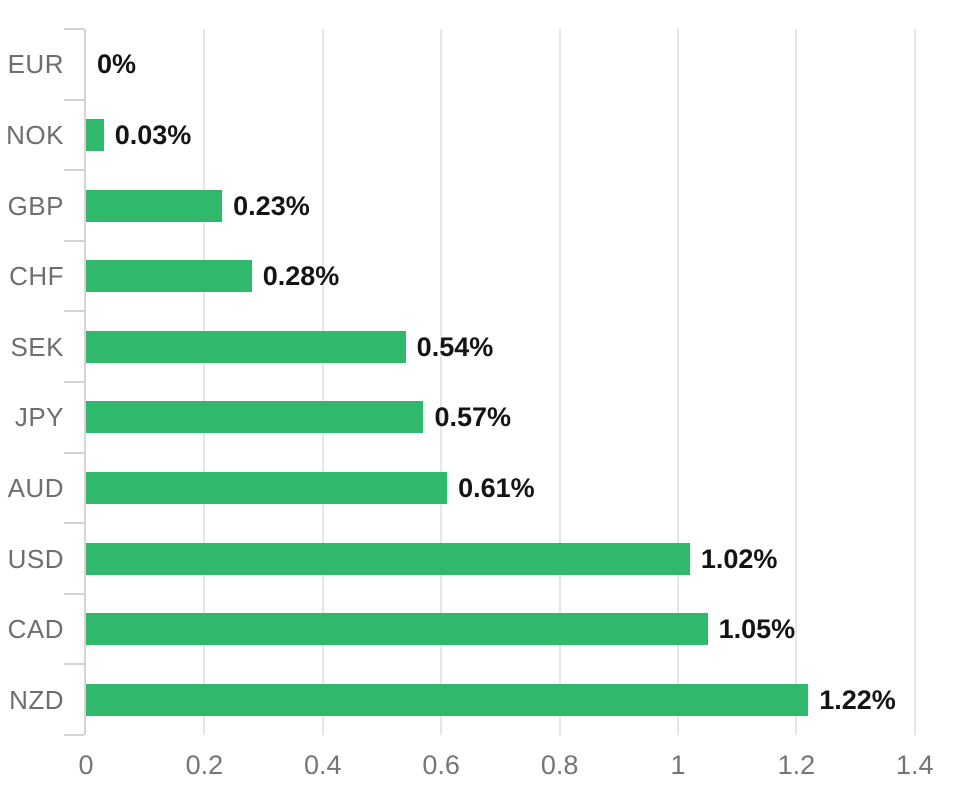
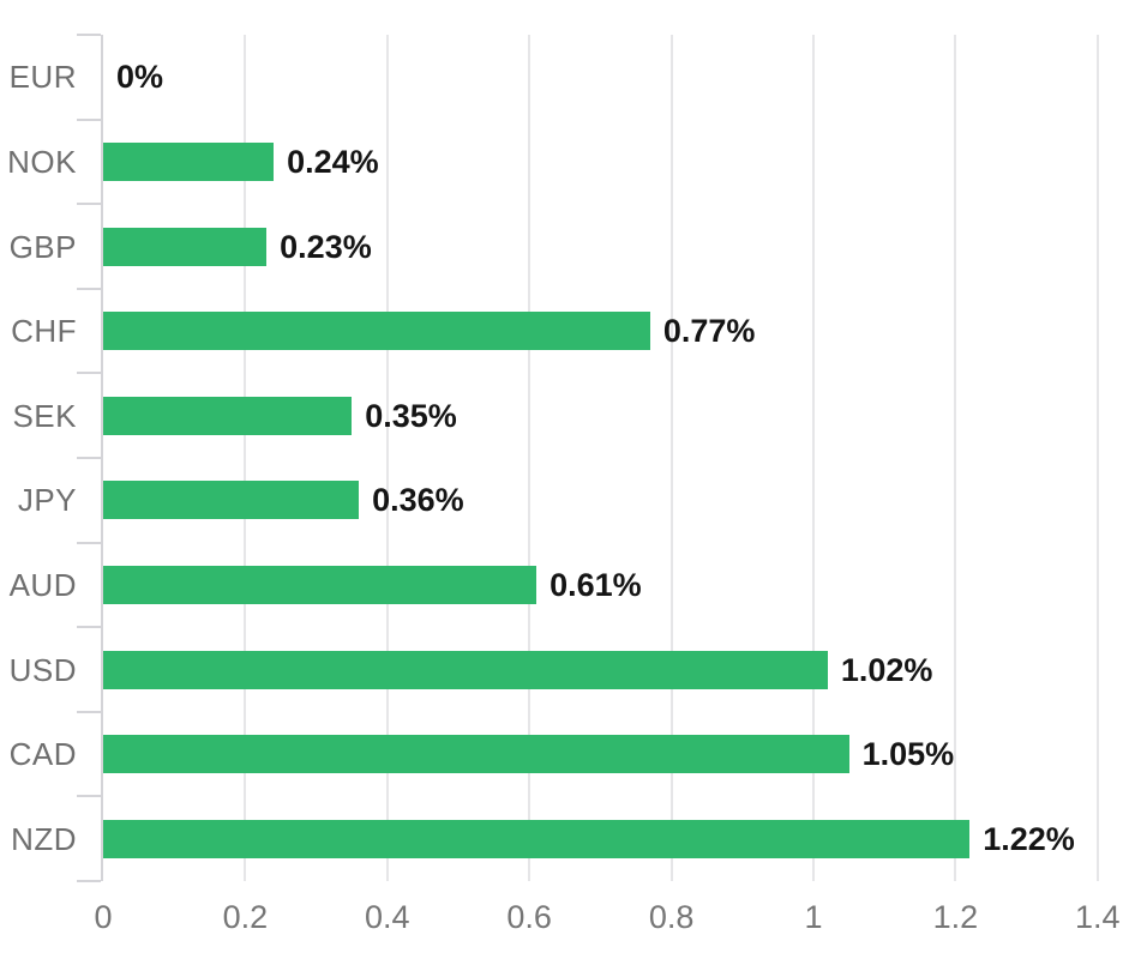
NOK: 0.03% -> 0.24%
CHF: 0.28% -> 0.77%
SEK: 0.54% -> 0.35%
JPY: 0.57% -> 0.36%
